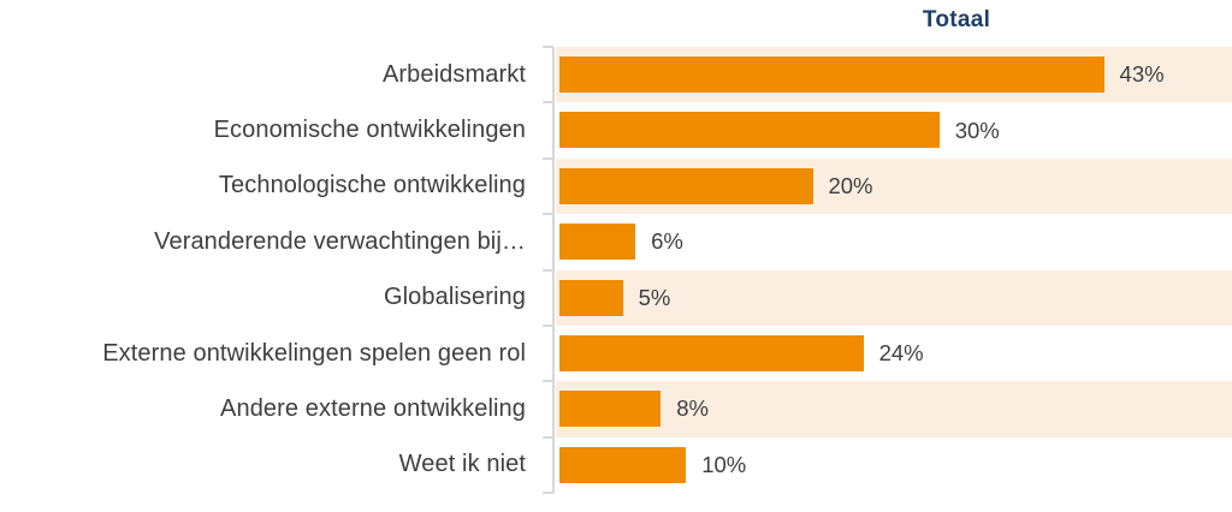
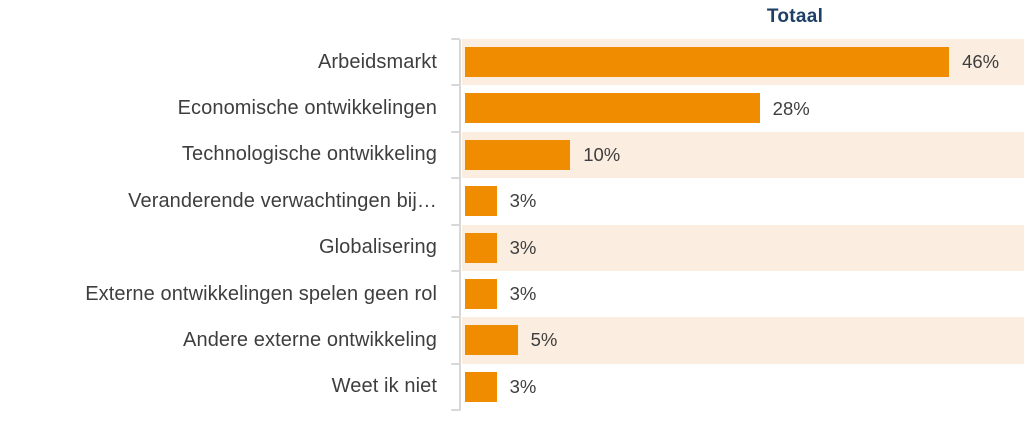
Arbeidsmarkt: 43% -> 46%
Economische ontwikkelingen: 30% -> 28%
Technologische ontwikkeling: 20% -> 10%
Veranderende verwachtingen bij…: 6% -> 3%
Globalisering: 5% -> 3%
Externe ontwikkelingen spelen geen rol: 24% -> 3%
Andere externe ontwikkeling: 8% -> 5%
Weet ik niet: 10% -> 3%
